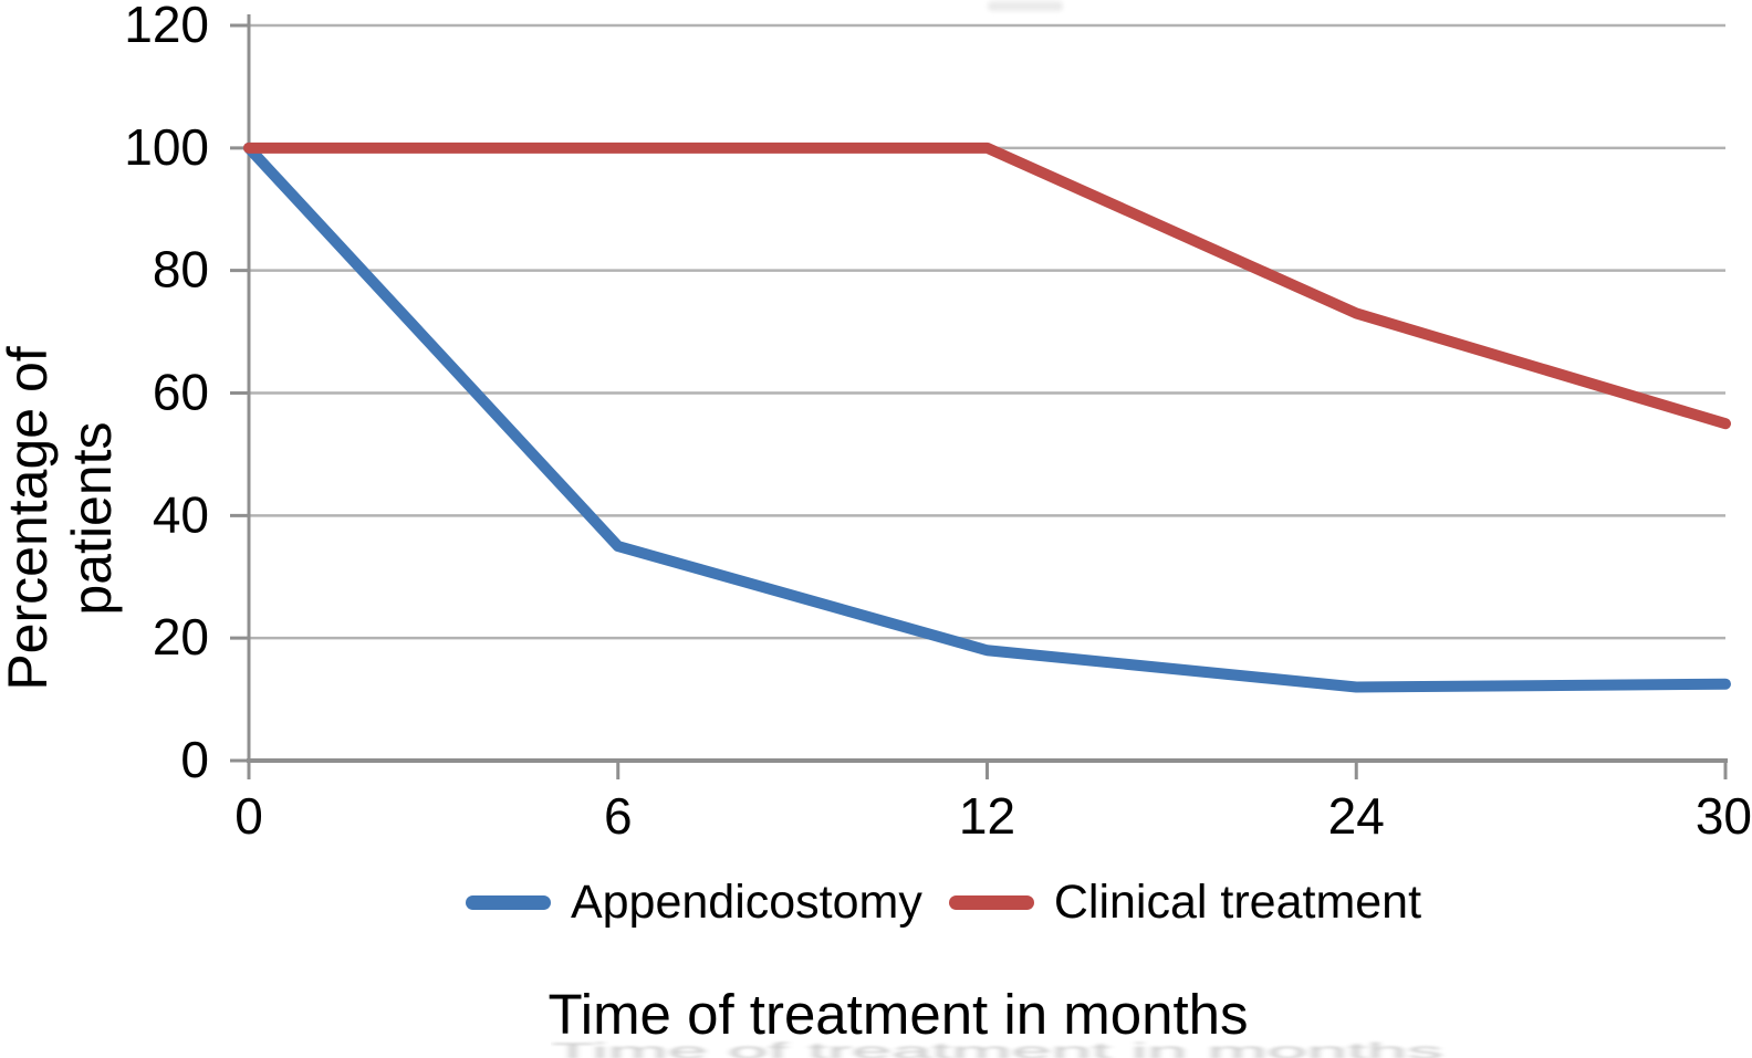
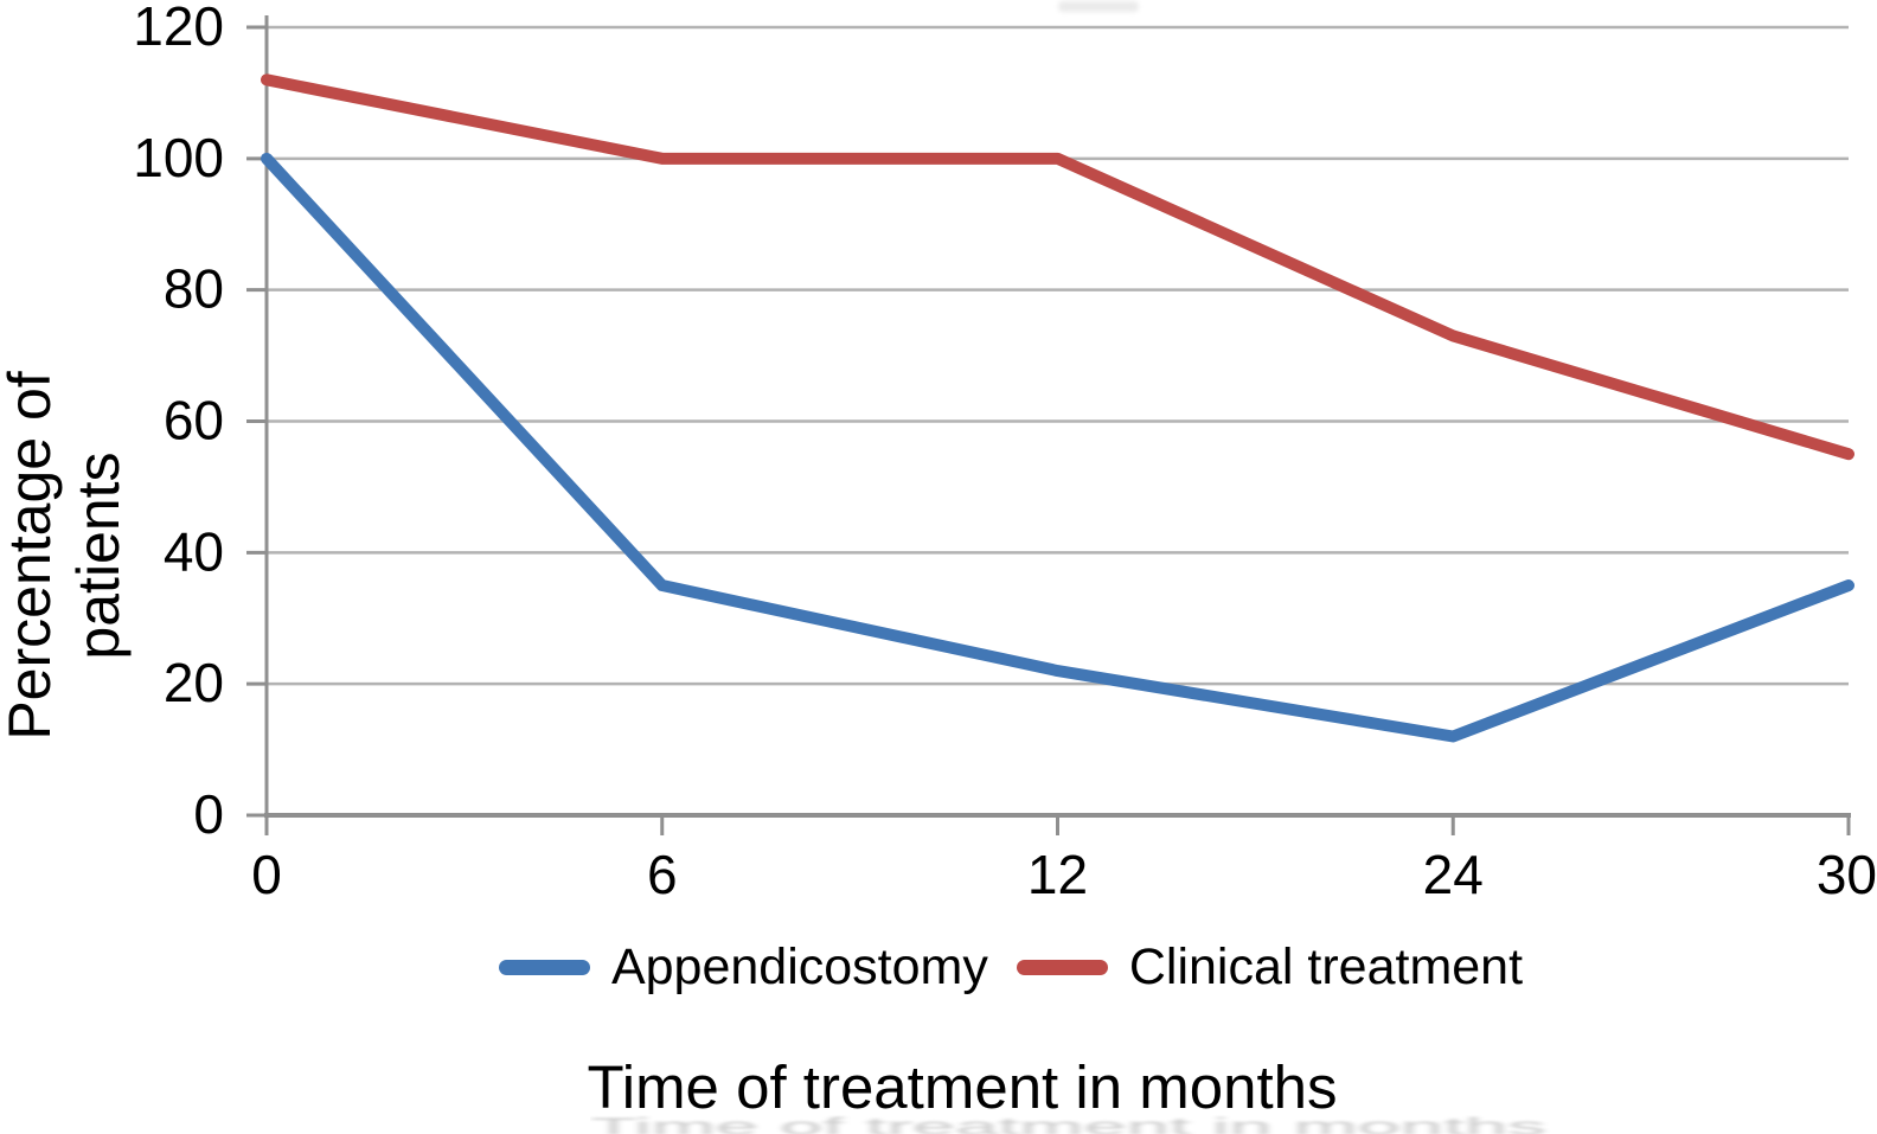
Clinical treatment/0: 100 -> 112
Appendicostomy/12: 18 -> 22
Appendicostomy/30: 12 -> 35
